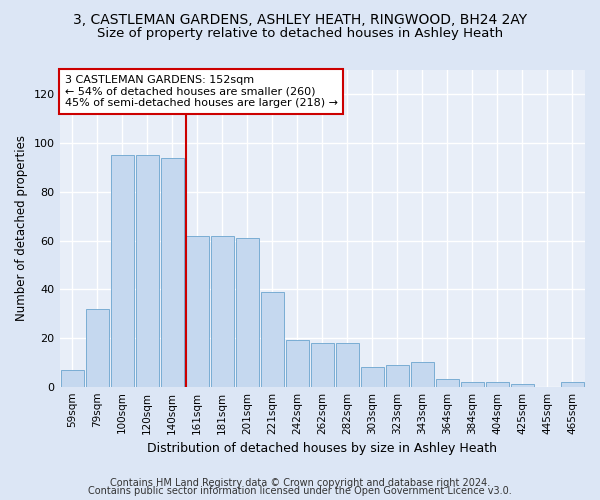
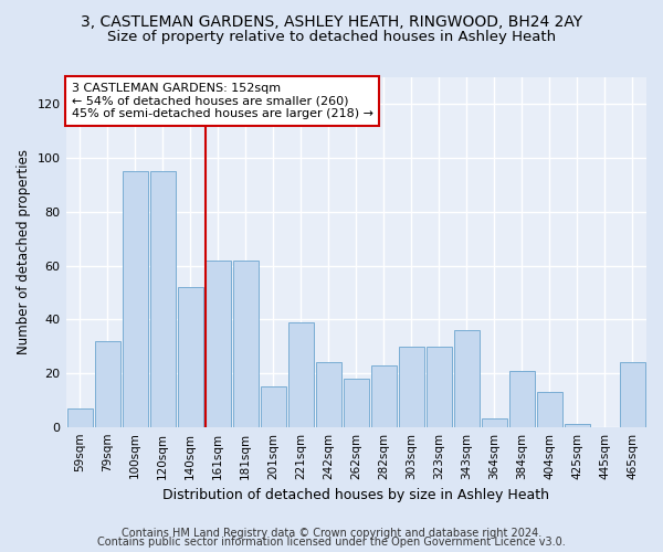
140sqm: 94 -> 52
201sqm: 61 -> 15
242sqm: 19 -> 24
282sqm: 18 -> 23
303sqm: 8 -> 30
323sqm: 9 -> 30
343sqm: 10 -> 36
384sqm: 2 -> 21
404sqm: 2 -> 13
465sqm: 2 -> 24
